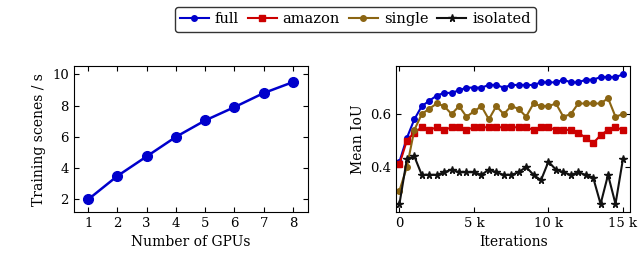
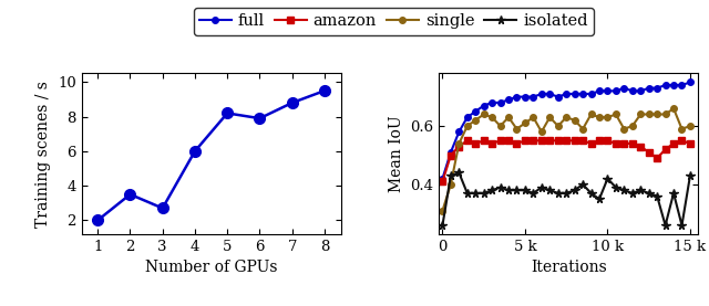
3: 4.8 -> 2.7
5: 7.0 -> 8.2
